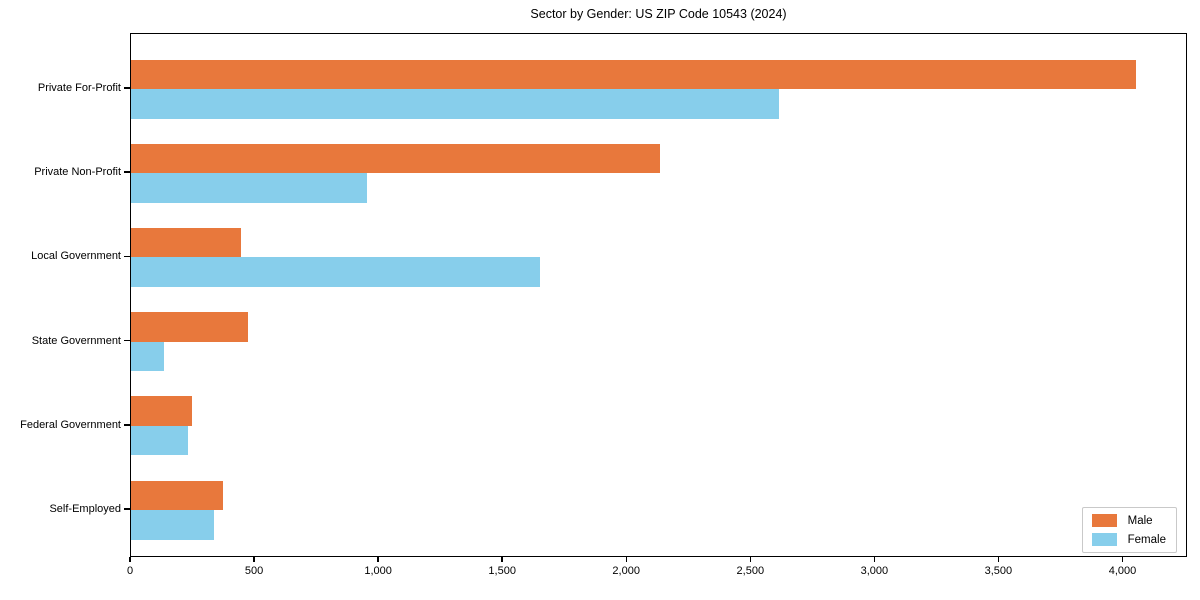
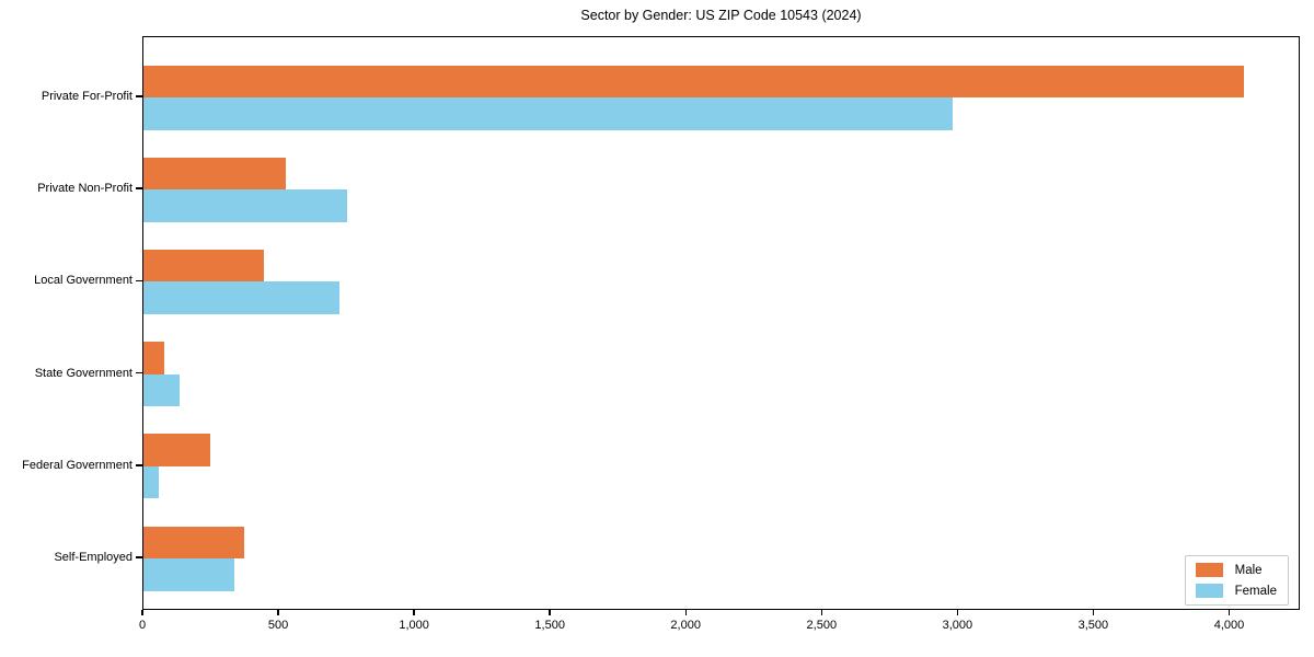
Female/Private For-Profit: 2610 -> 2980
Male/Private Non-Profit: 2130 -> 520
Female/Private Non-Profit: 950 -> 750
Female/Local Government: 1650 -> 720
Male/State Government: 470 -> 80
Female/Federal Government: 230 -> 60
